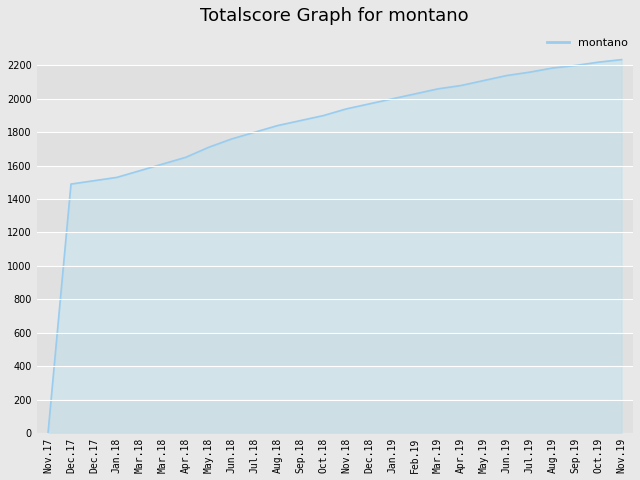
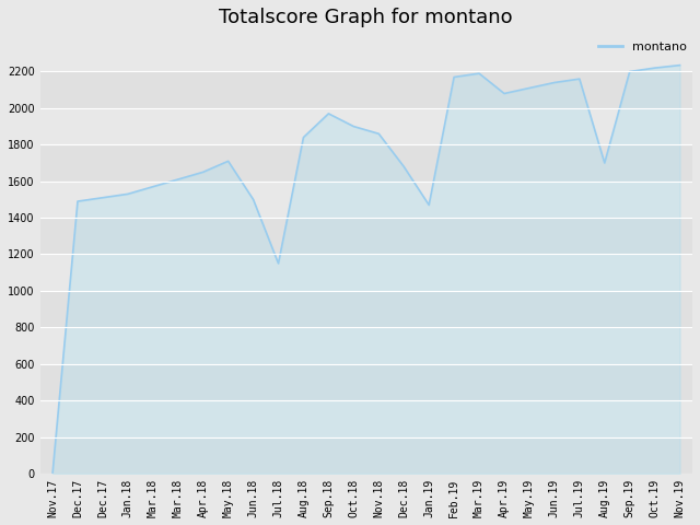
Jun.18: 1760 -> 1500
Jul.18: 1800 -> 1150
Sep.18: 1870 -> 1970
Nov.18: 1940 -> 1860
Dec.18: 1970 -> 1680
Jan.19: 2000 -> 1470
Feb.19: 2030 -> 2170
Mar.19: 2060 -> 2190
Aug.19: 2180 -> 1700
